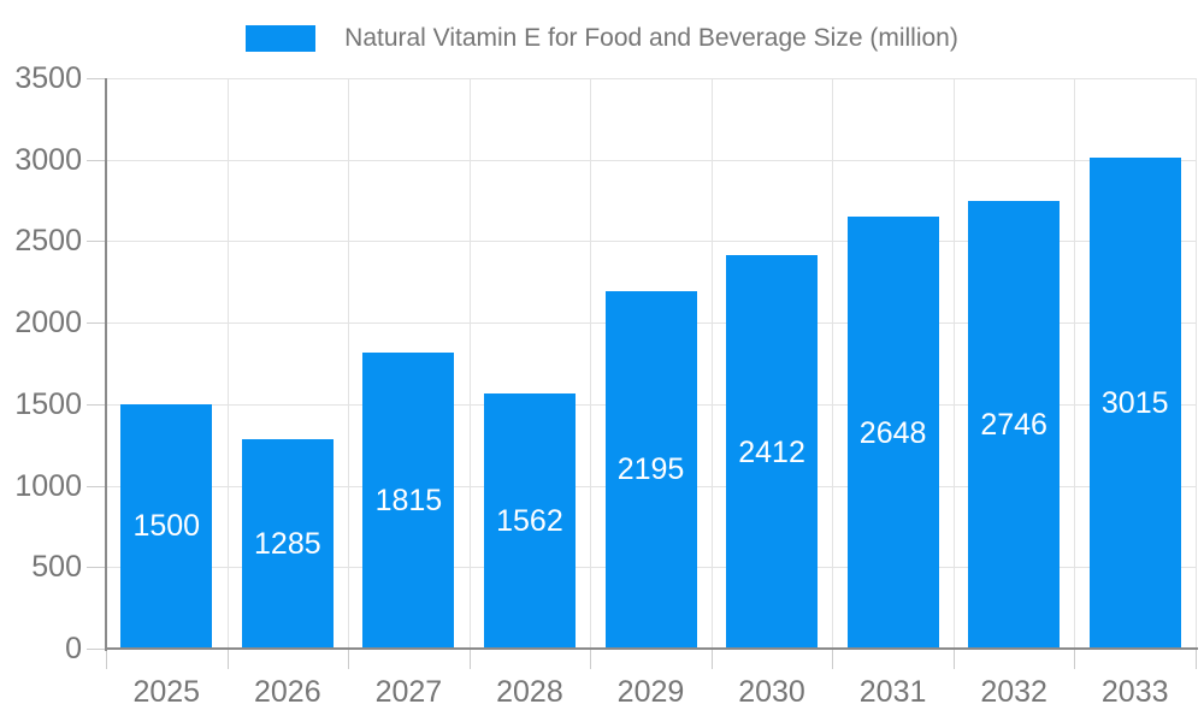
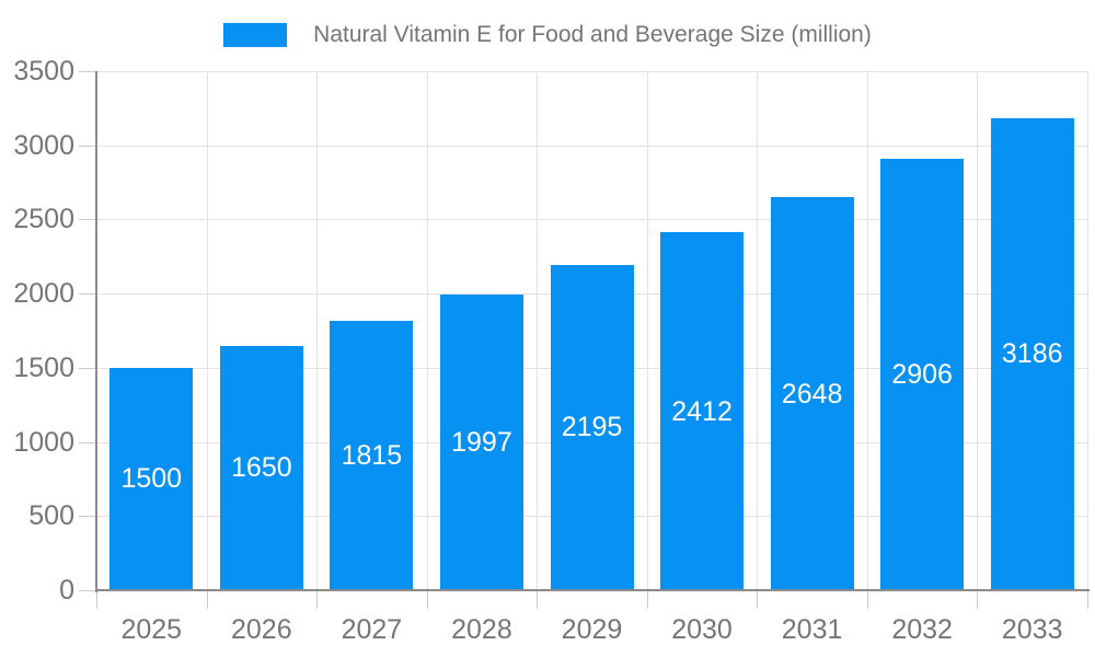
2026: 1285 -> 1650
2028: 1562 -> 1997
2032: 2746 -> 2906
2033: 3015 -> 3186
